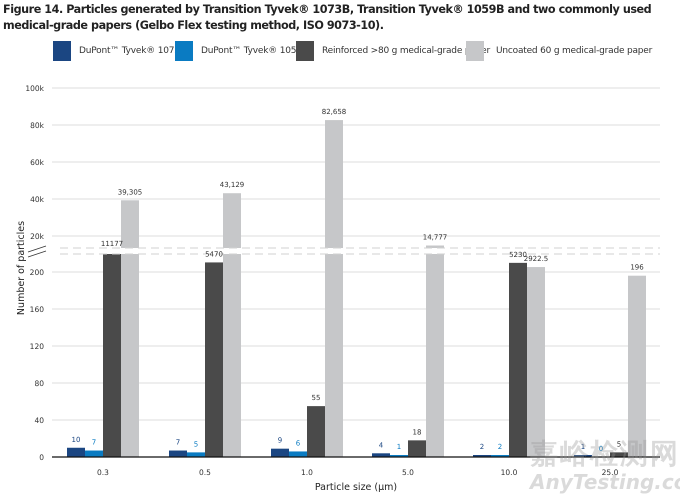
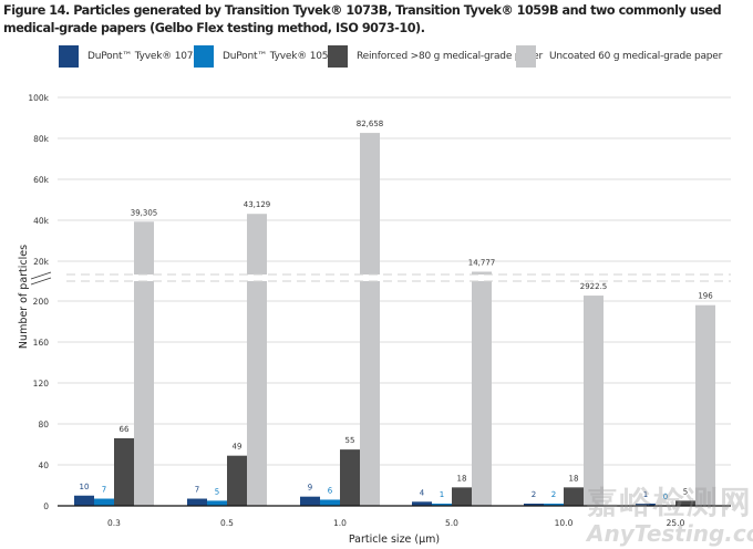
Reinforced >80 g medical-grade paper/0.3: 11177 -> 66
Reinforced >80 g medical-grade paper/0.5: 5470 -> 49
Reinforced >80 g medical-grade paper/10.0: 5230 -> 18
